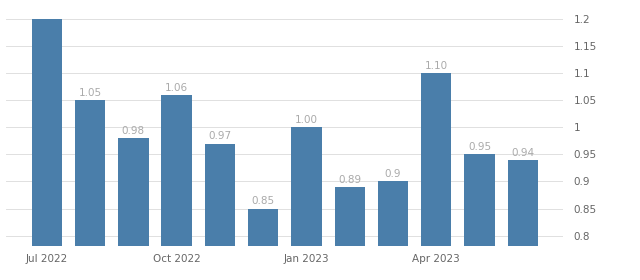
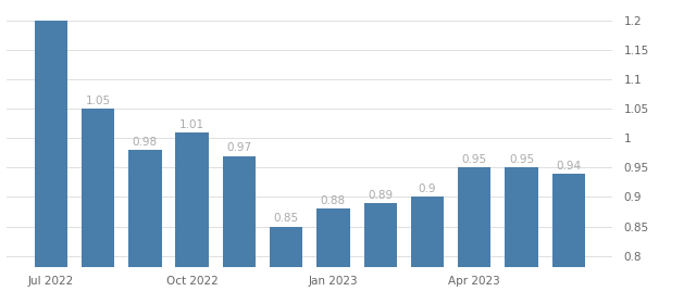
Oct 2022: 1.06 -> 1.01
Jan 2023: 1.00 -> 0.88
Apr 2023: 1.10 -> 0.95
